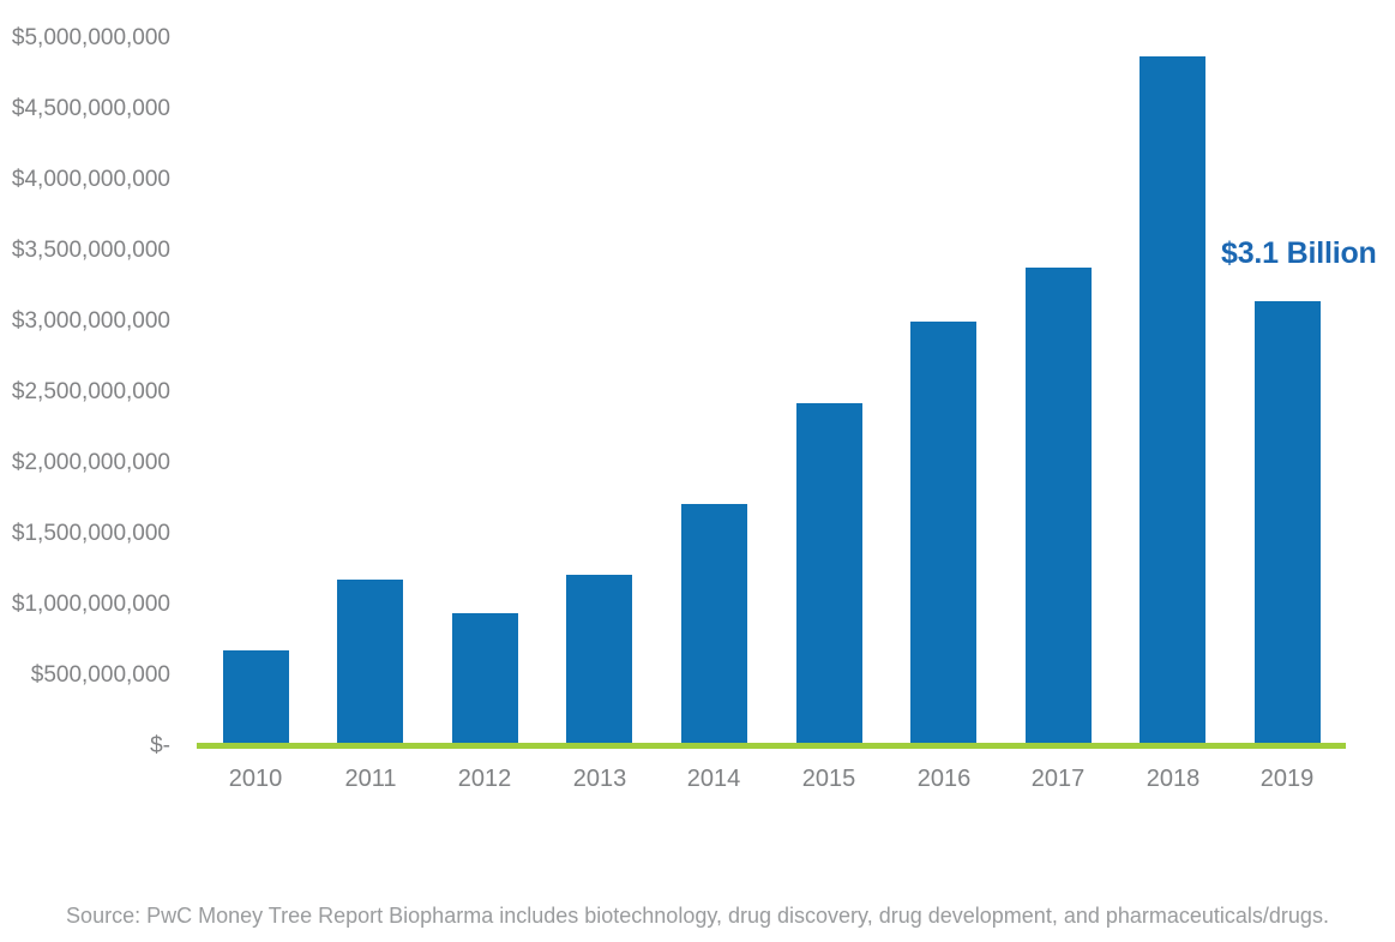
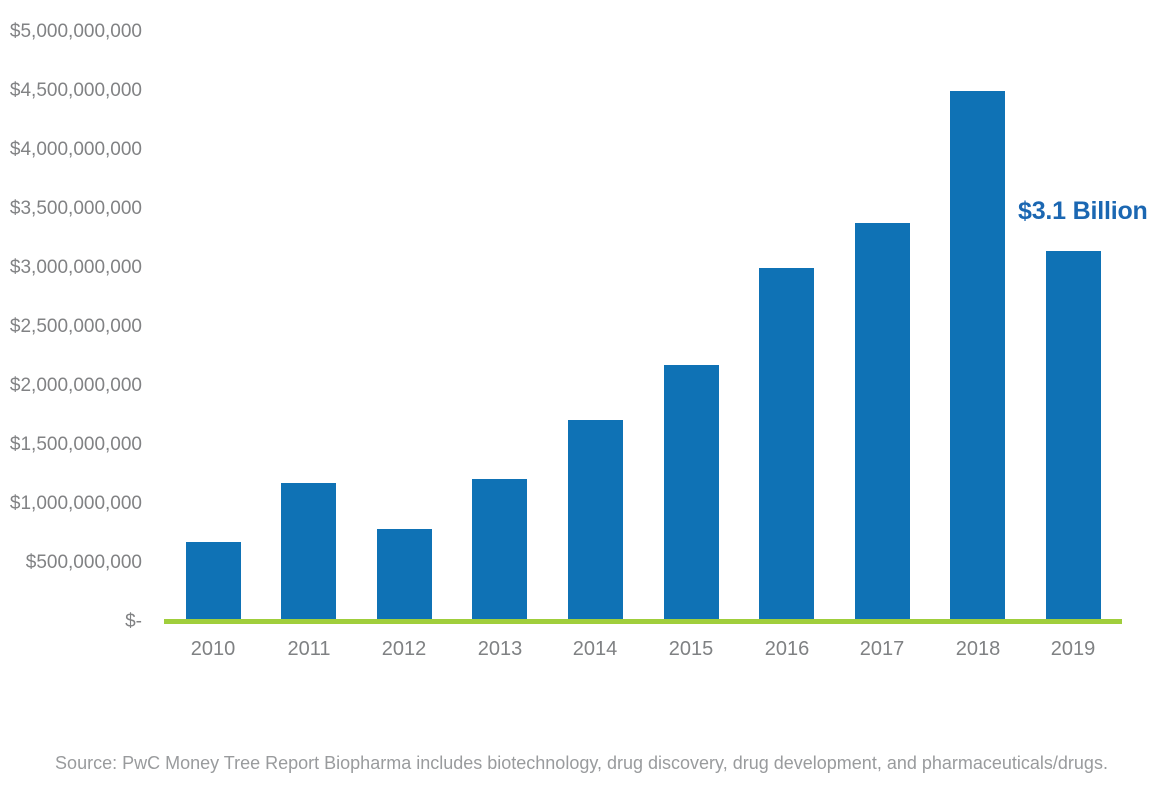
2012: $940000000 -> $790000000
2015: $2420000000 -> $2180000000
2018: $4870000000 -> $4500000000
